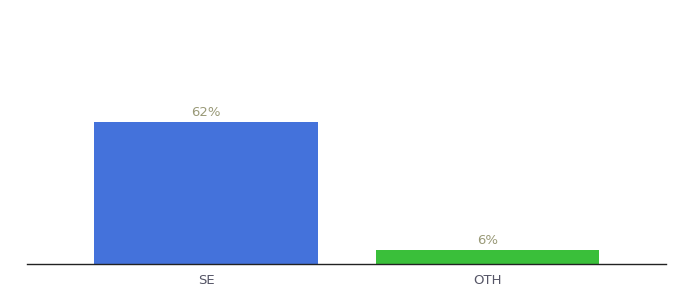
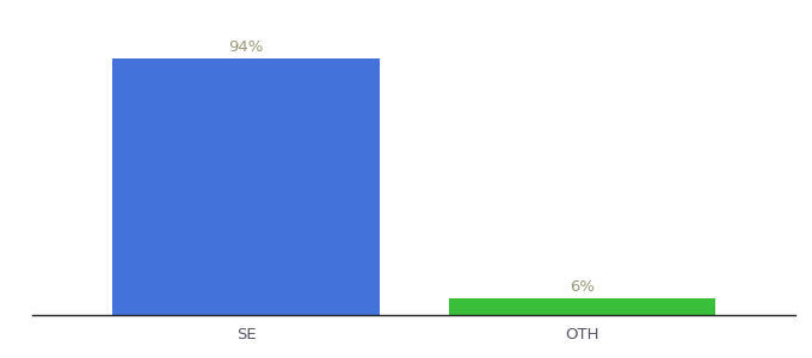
SE: 62% -> 94%
